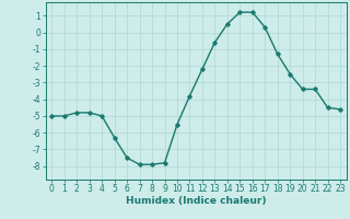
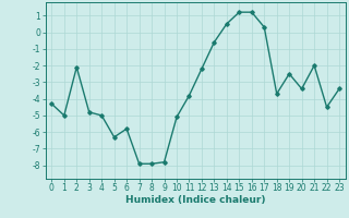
0: -5.0 -> -4.3
2: -4.8 -> -2.1
6: -7.5 -> -5.8
10: -5.5 -> -5.1
18: -1.3 -> -3.7
21: -3.4 -> -2.0
23: -4.6 -> -3.4
